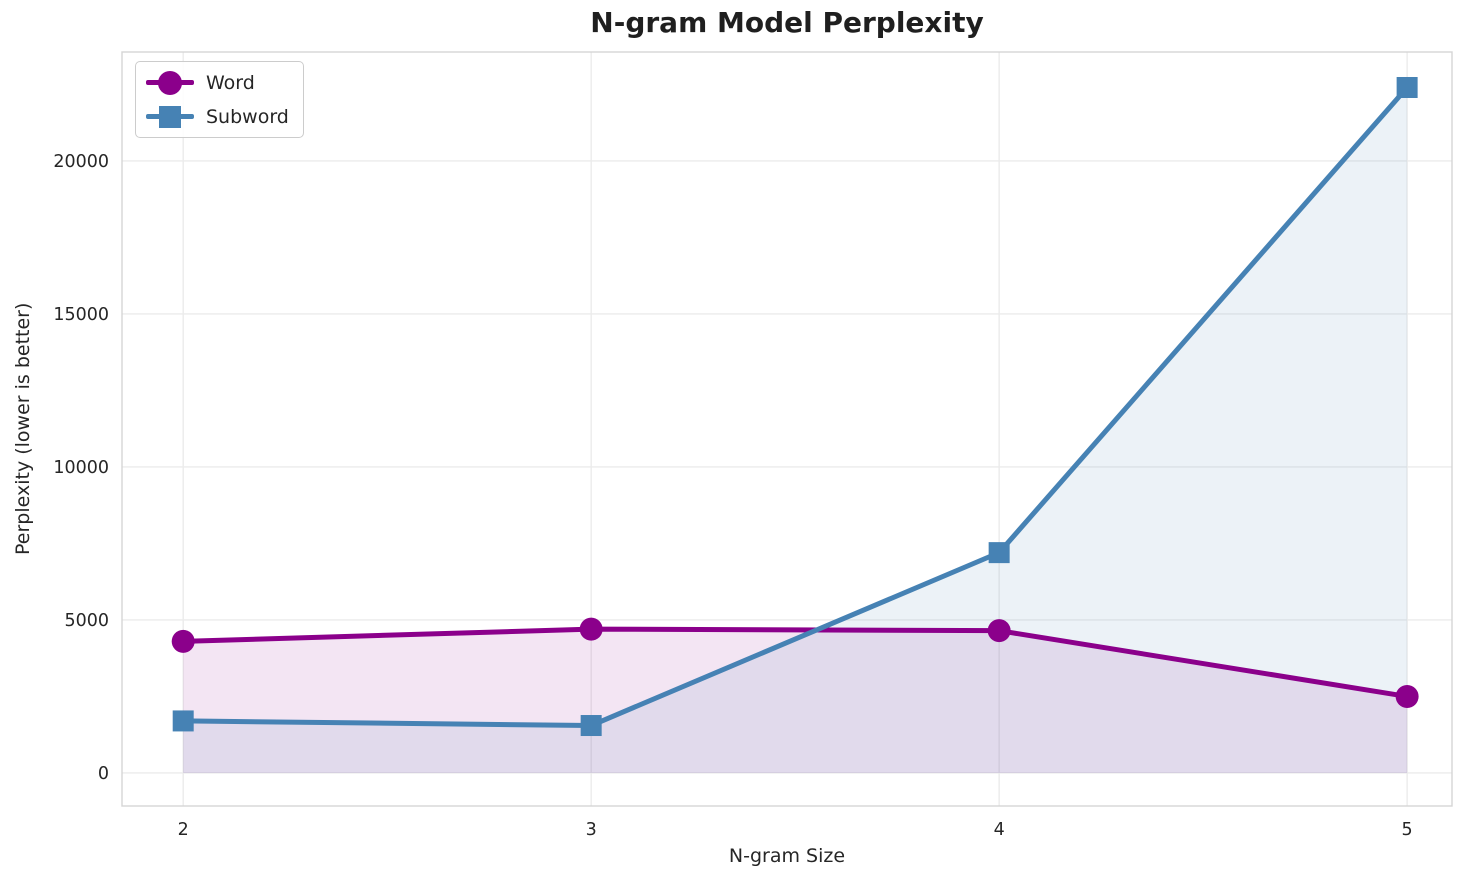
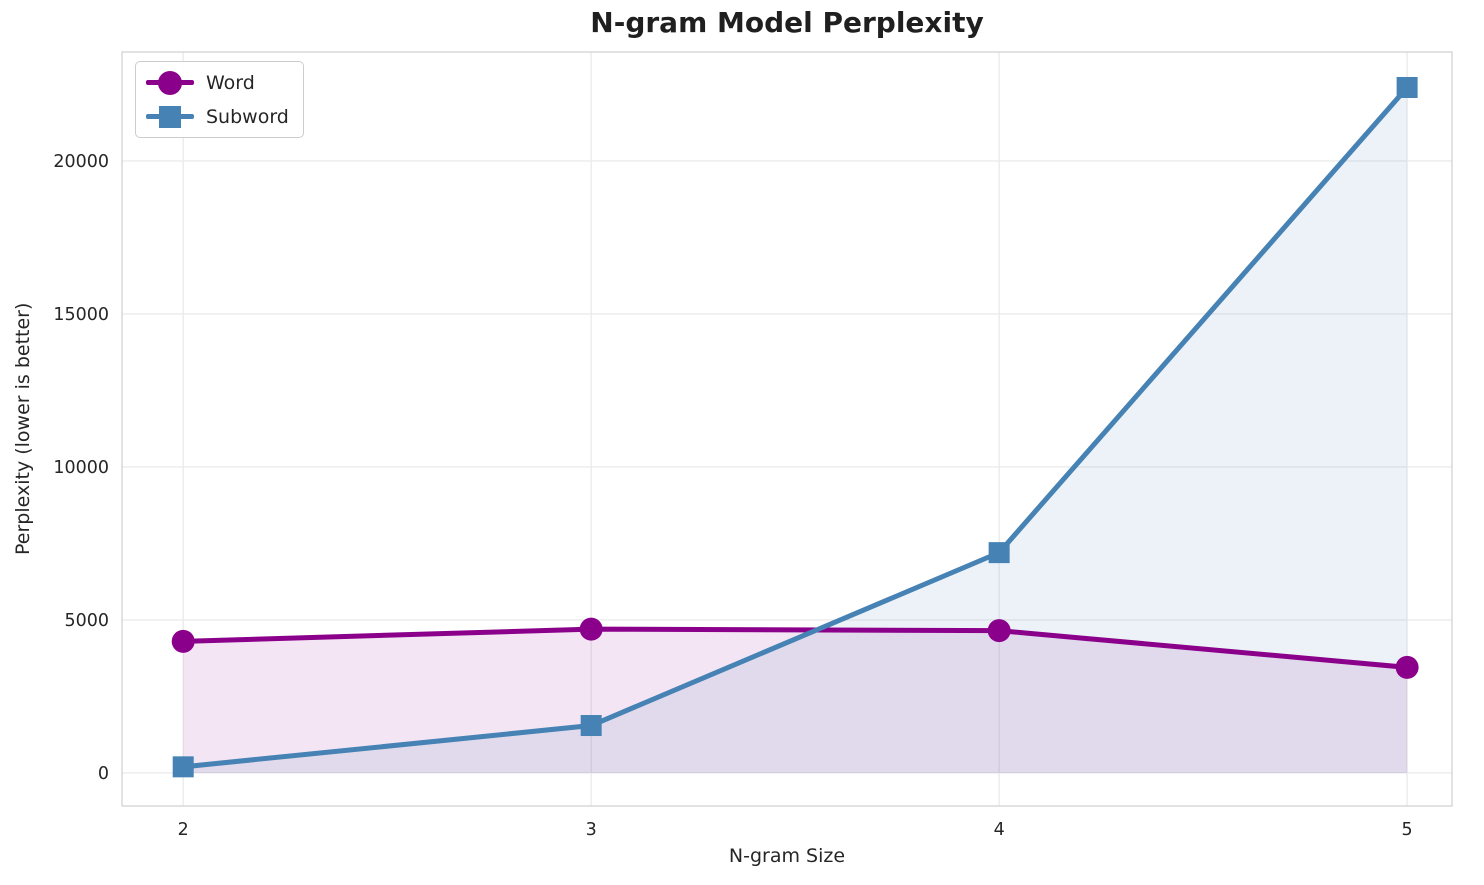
Subword/2: 1700 -> 200
Word/5: 2500 -> 3400
